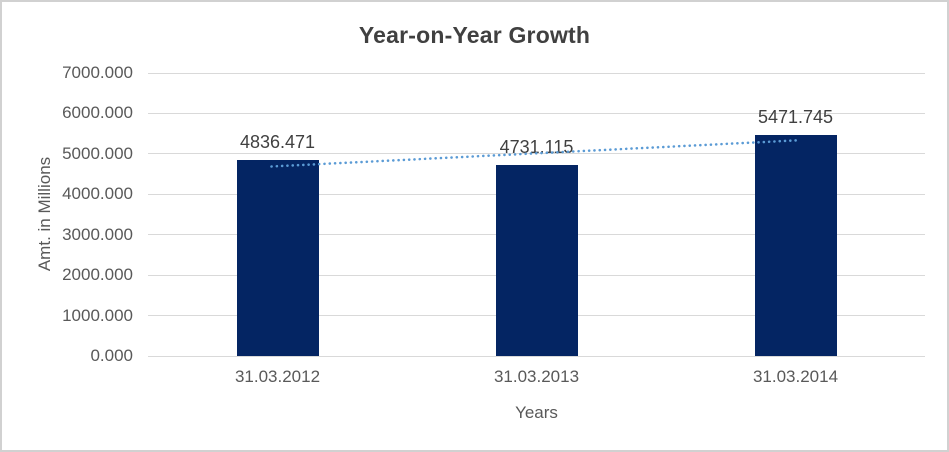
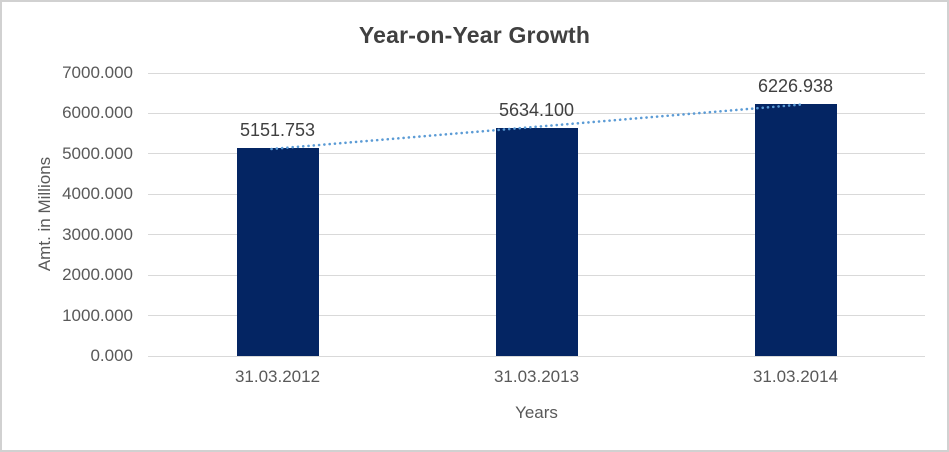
31.03.2012: 4836.471 -> 5151.753
31.03.2013: 4731.115 -> 5634.100
31.03.2014: 5471.745 -> 6226.938
